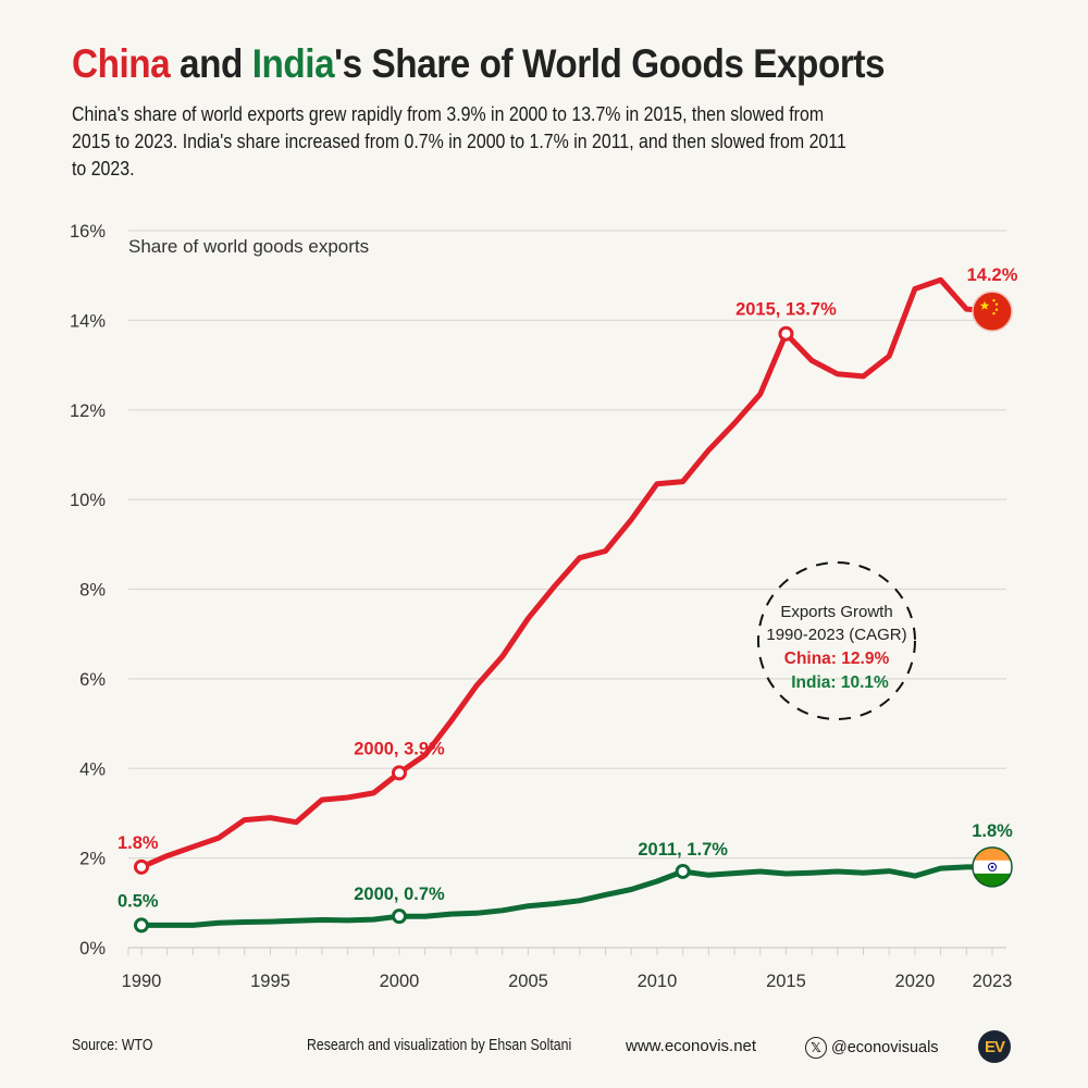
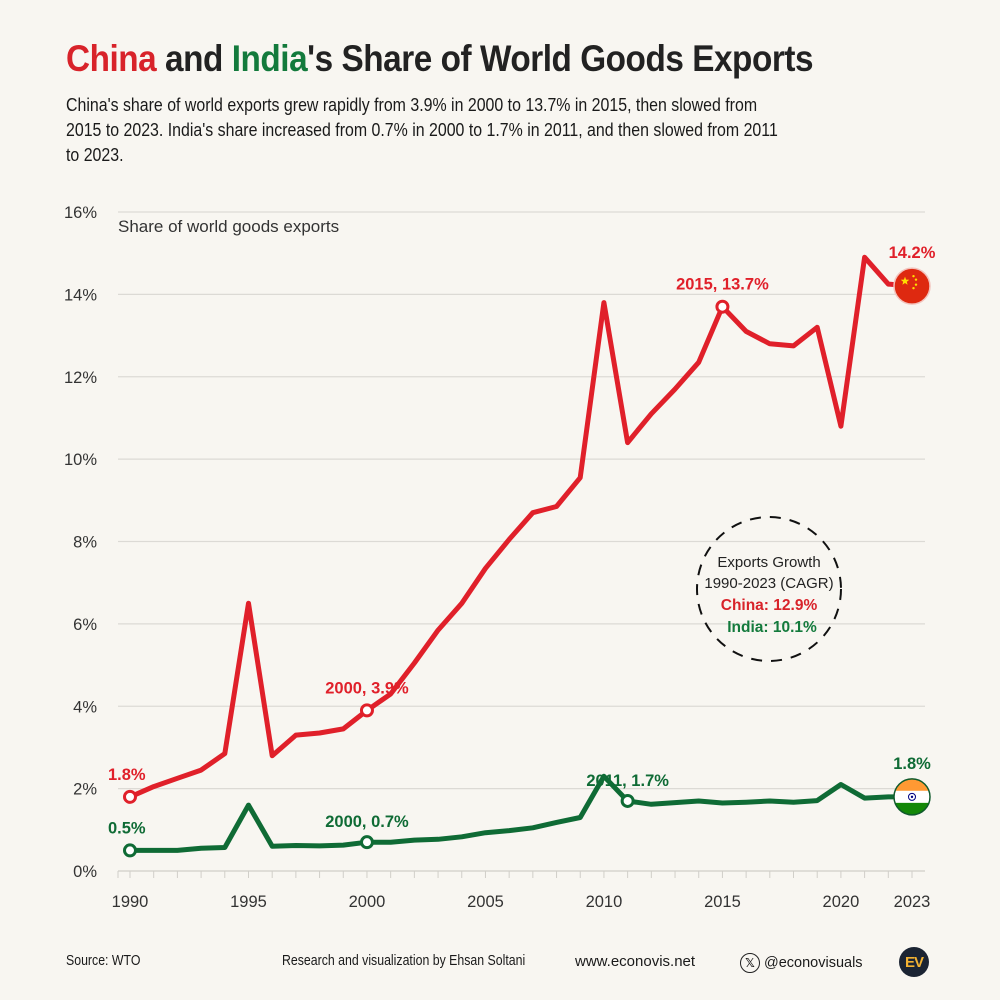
China/1995: 2.9% -> 6.5%
India/1995: 0.6% -> 1.6%
China/2010: 10.3% -> 13.8%
India/2010: 1.5% -> 2.3%
China/2020: 14.7% -> 10.8%
India/2020: 1.6% -> 2.1%
